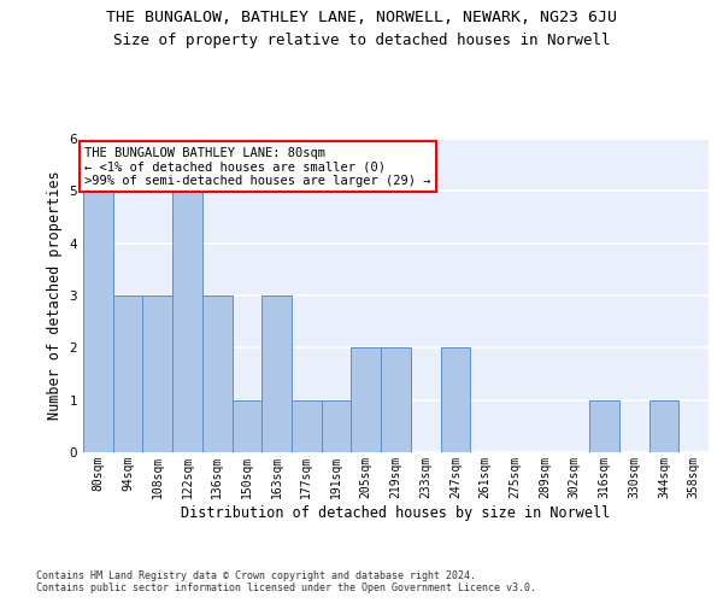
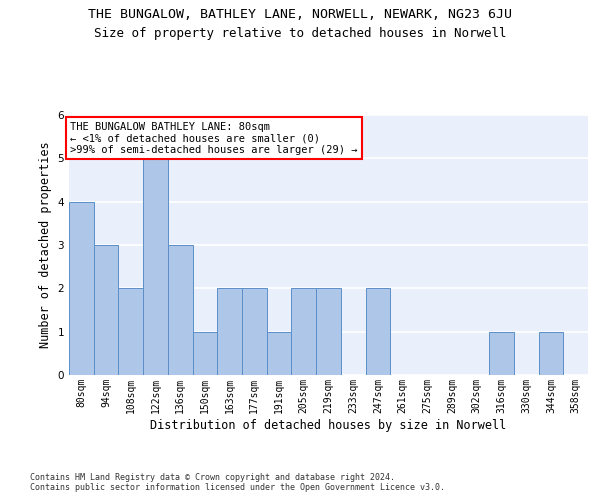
80sqm: 5 -> 4
108sqm: 3 -> 2
163sqm: 3 -> 2
177sqm: 1 -> 2
